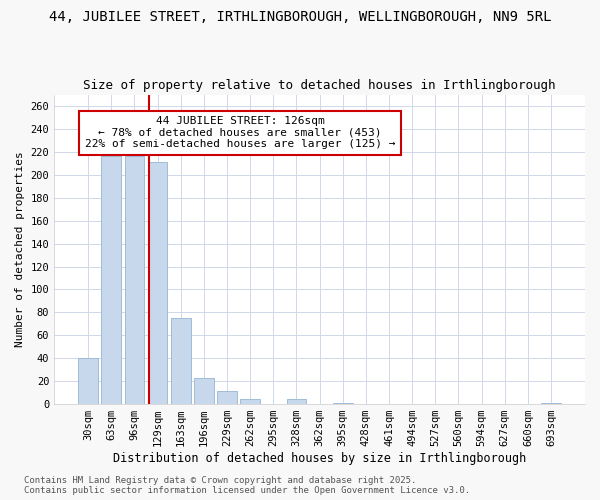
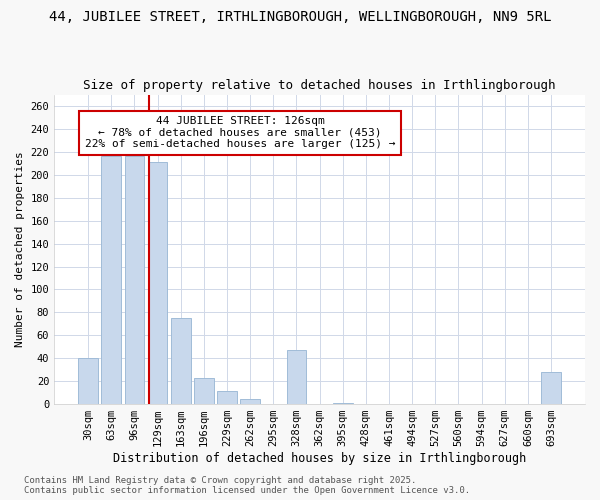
328sqm: 4 -> 47
693sqm: 1 -> 28
